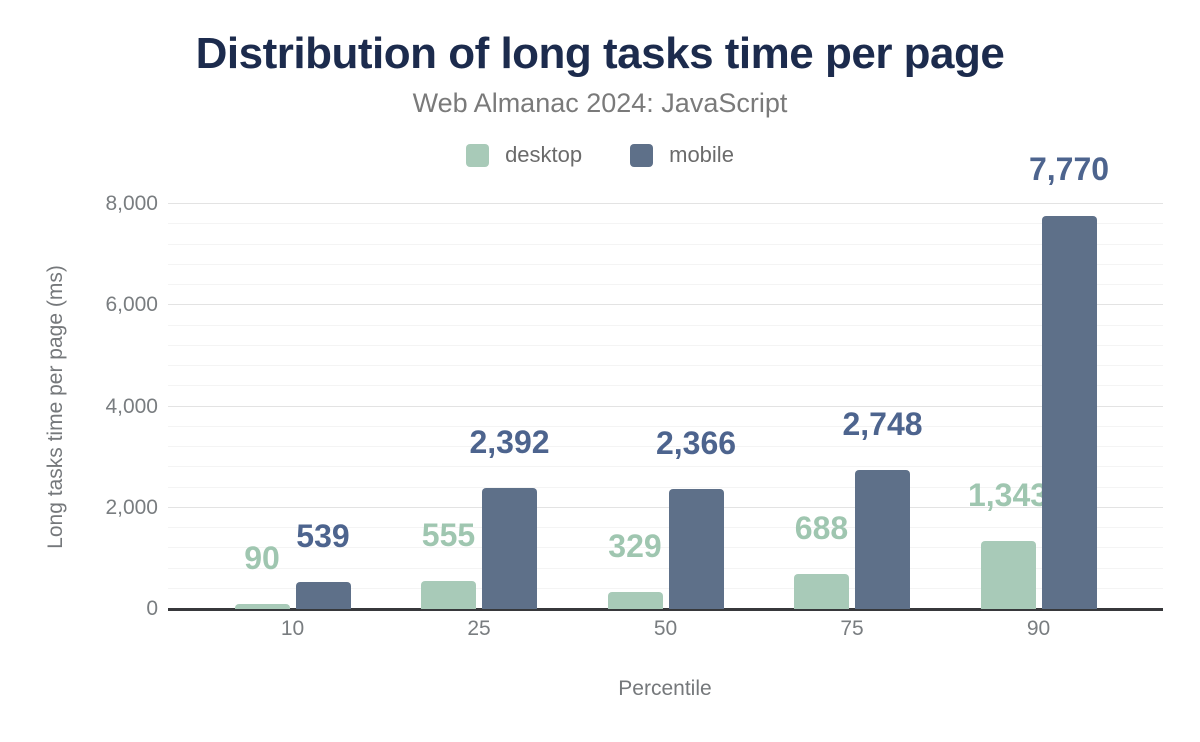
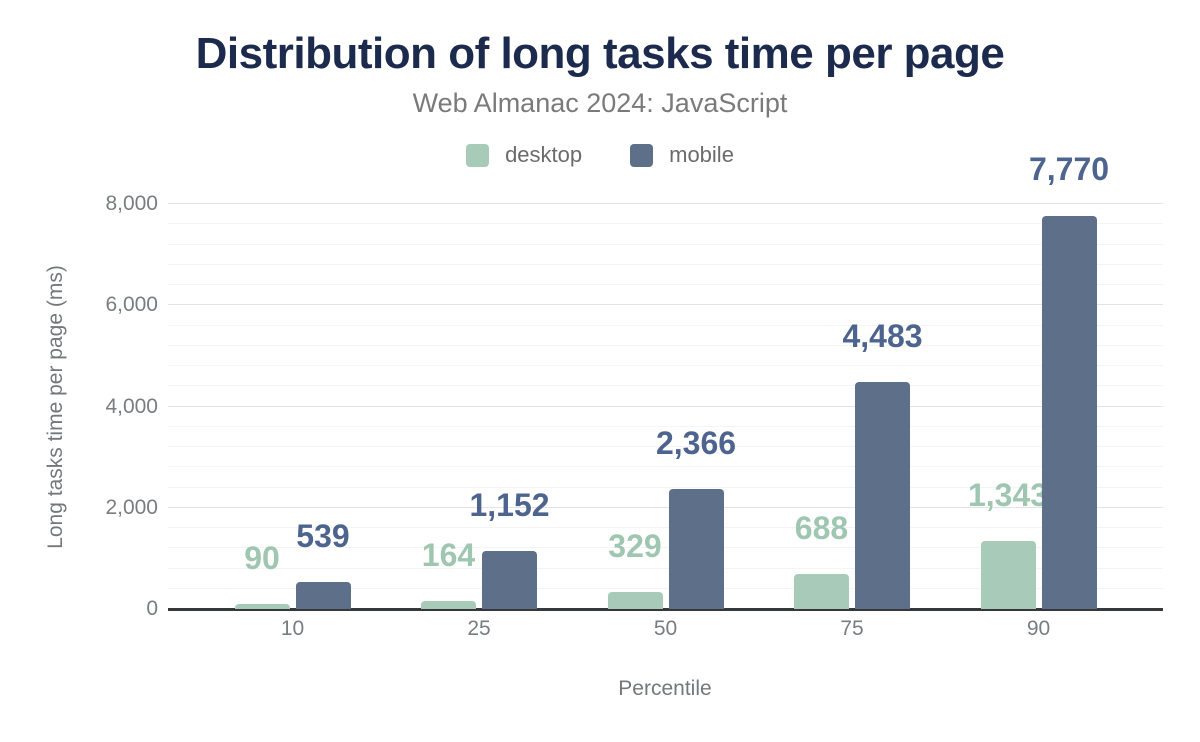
desktop/25: 555 -> 164
mobile/25: 2,392 -> 1,152
mobile/75: 2,748 -> 4,483
